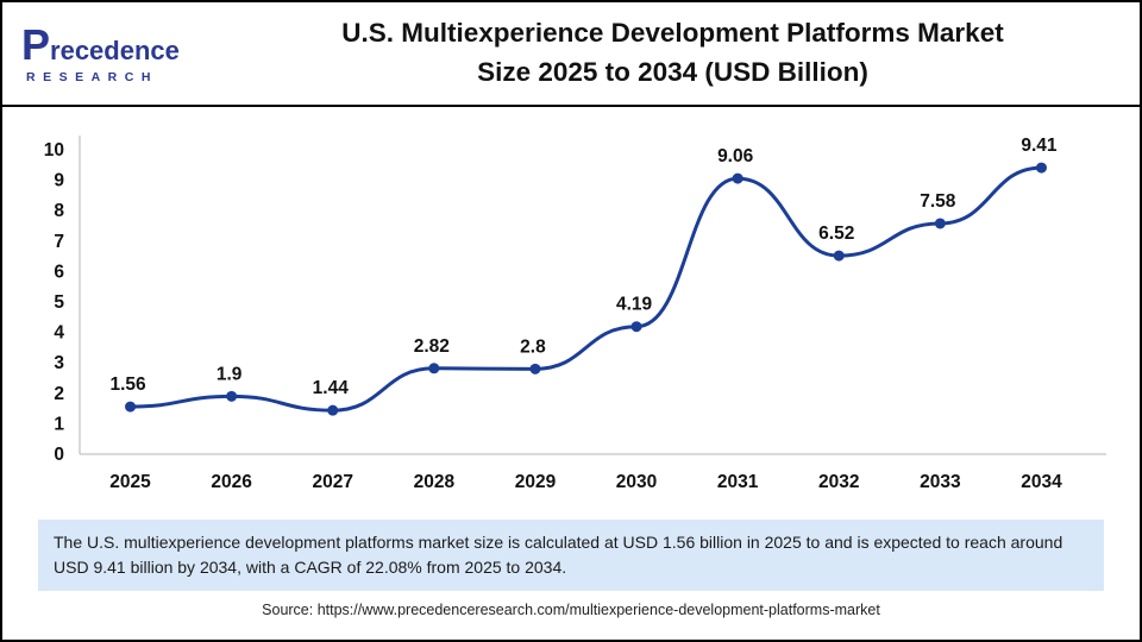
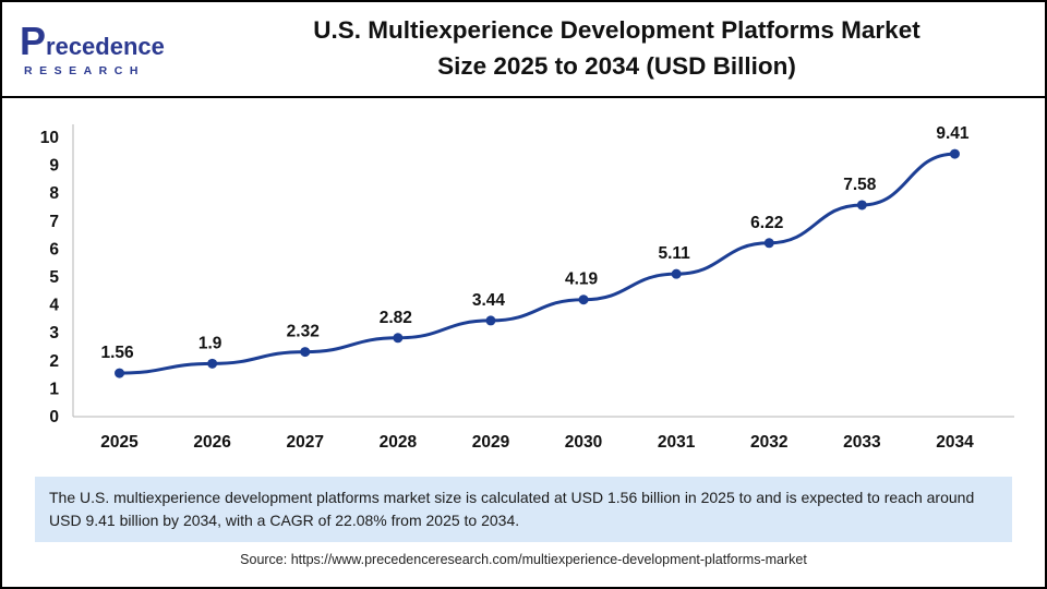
2027: 1.44 -> 2.32
2029: 2.8 -> 3.44
2031: 9.06 -> 5.11
2032: 6.52 -> 6.22
